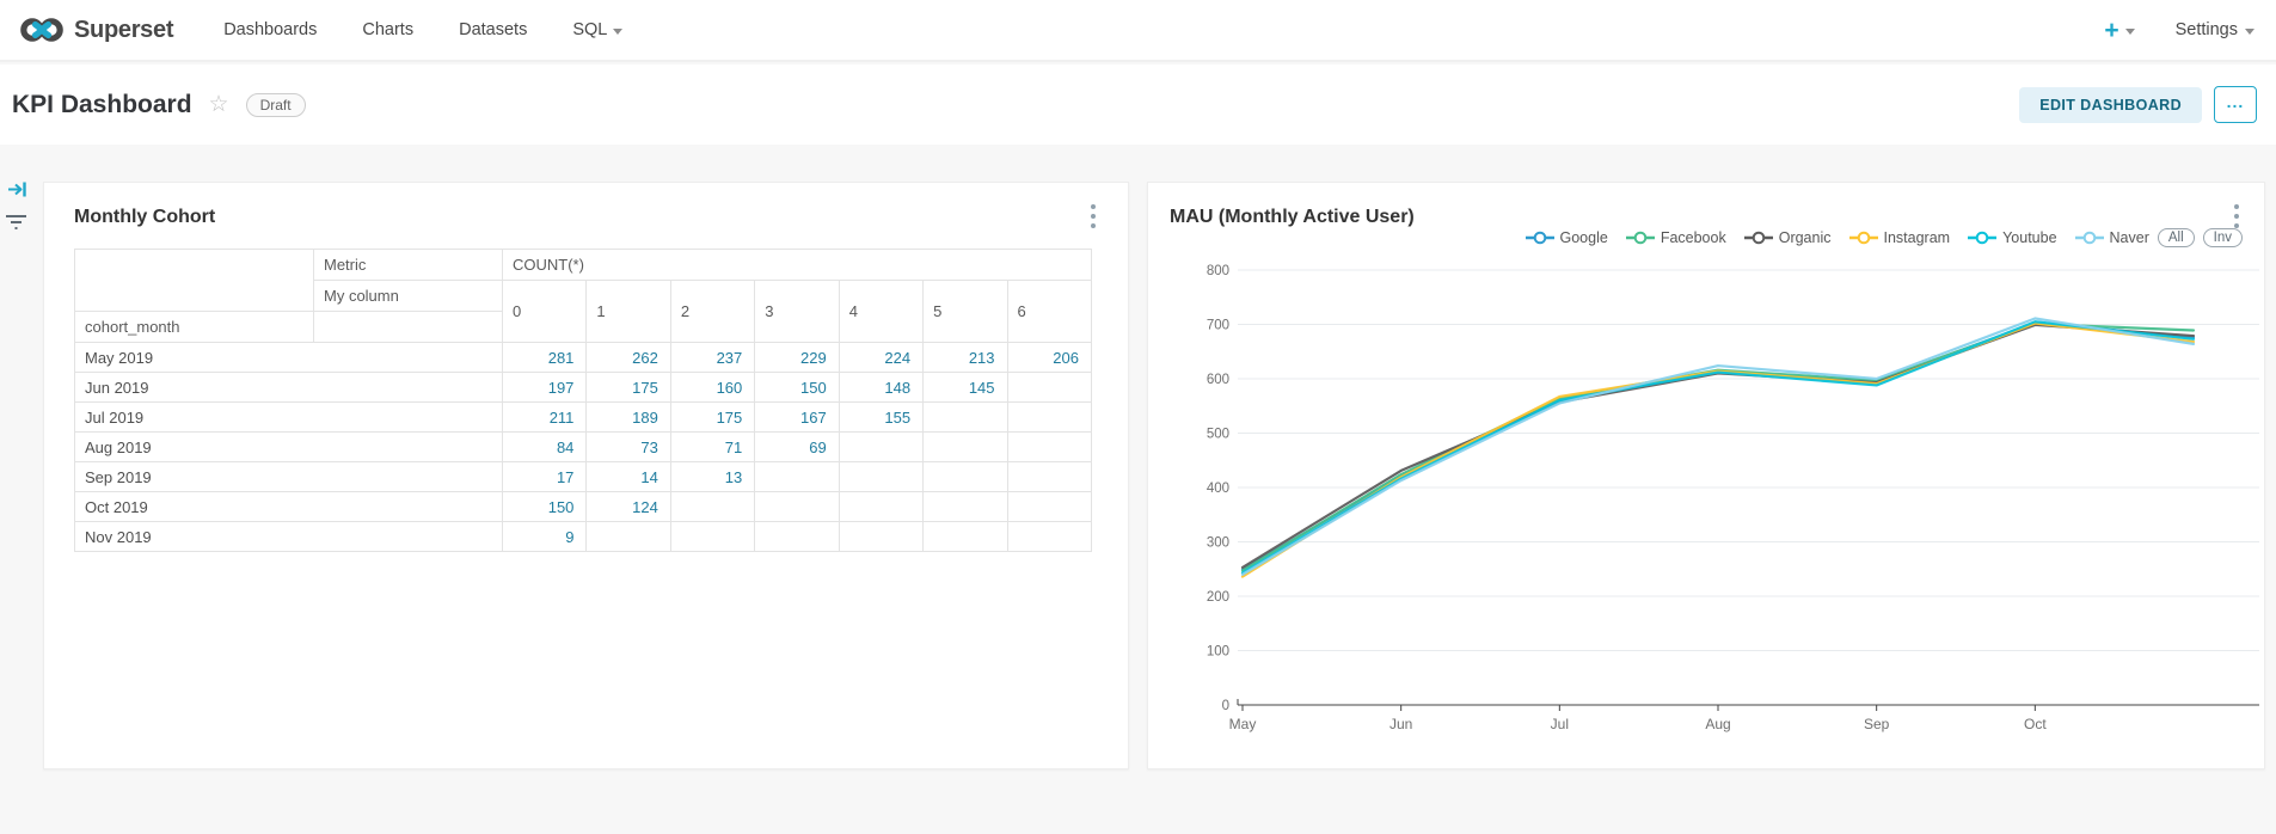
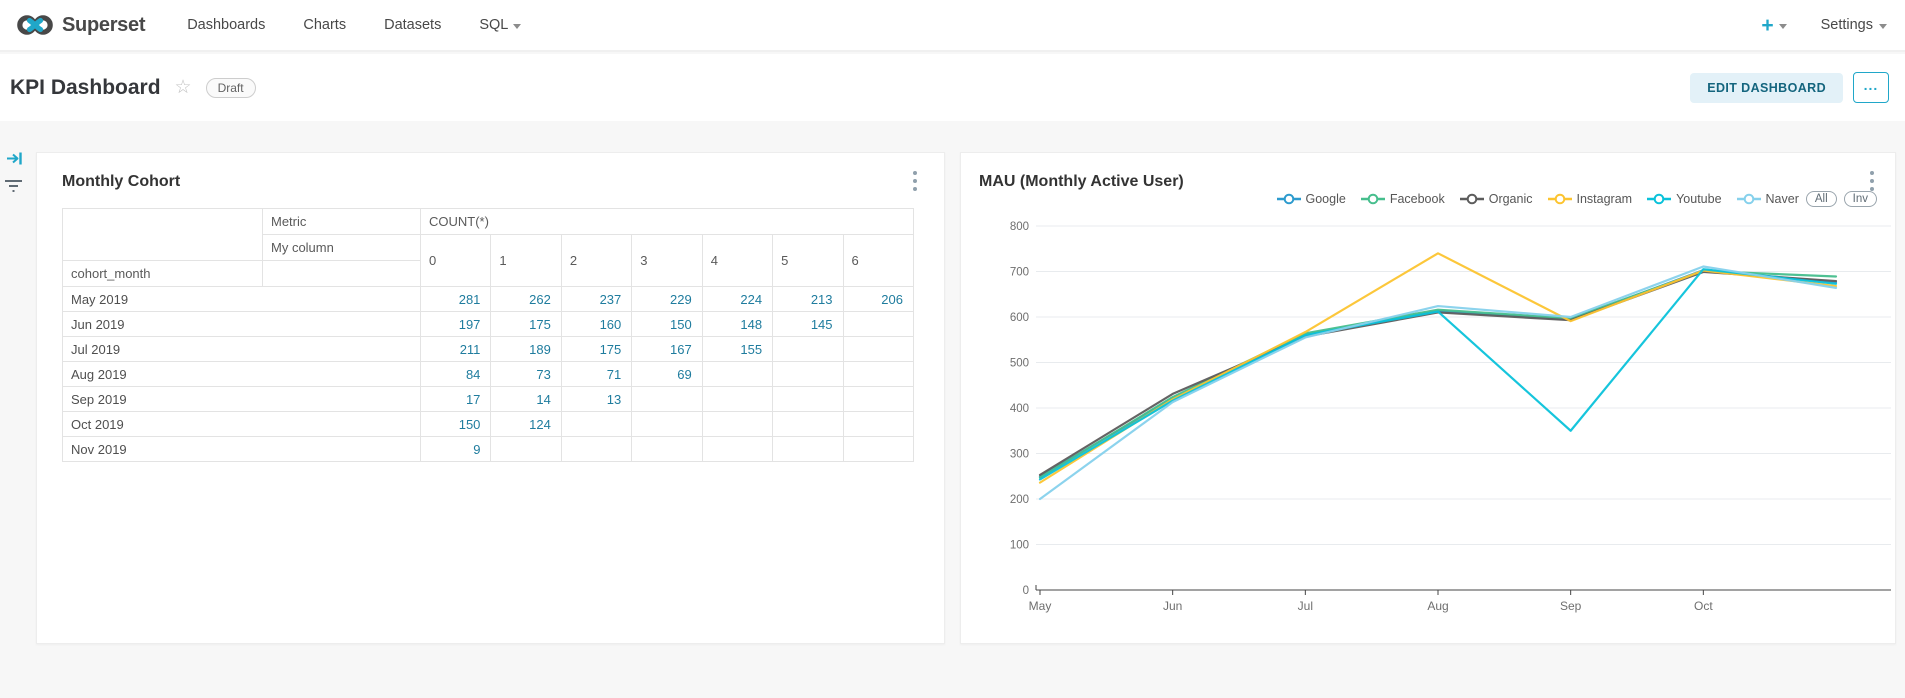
Naver/May: 240 -> 200
Instagram/Aug: 610 -> 740
Youtube/Sep: 590 -> 350
